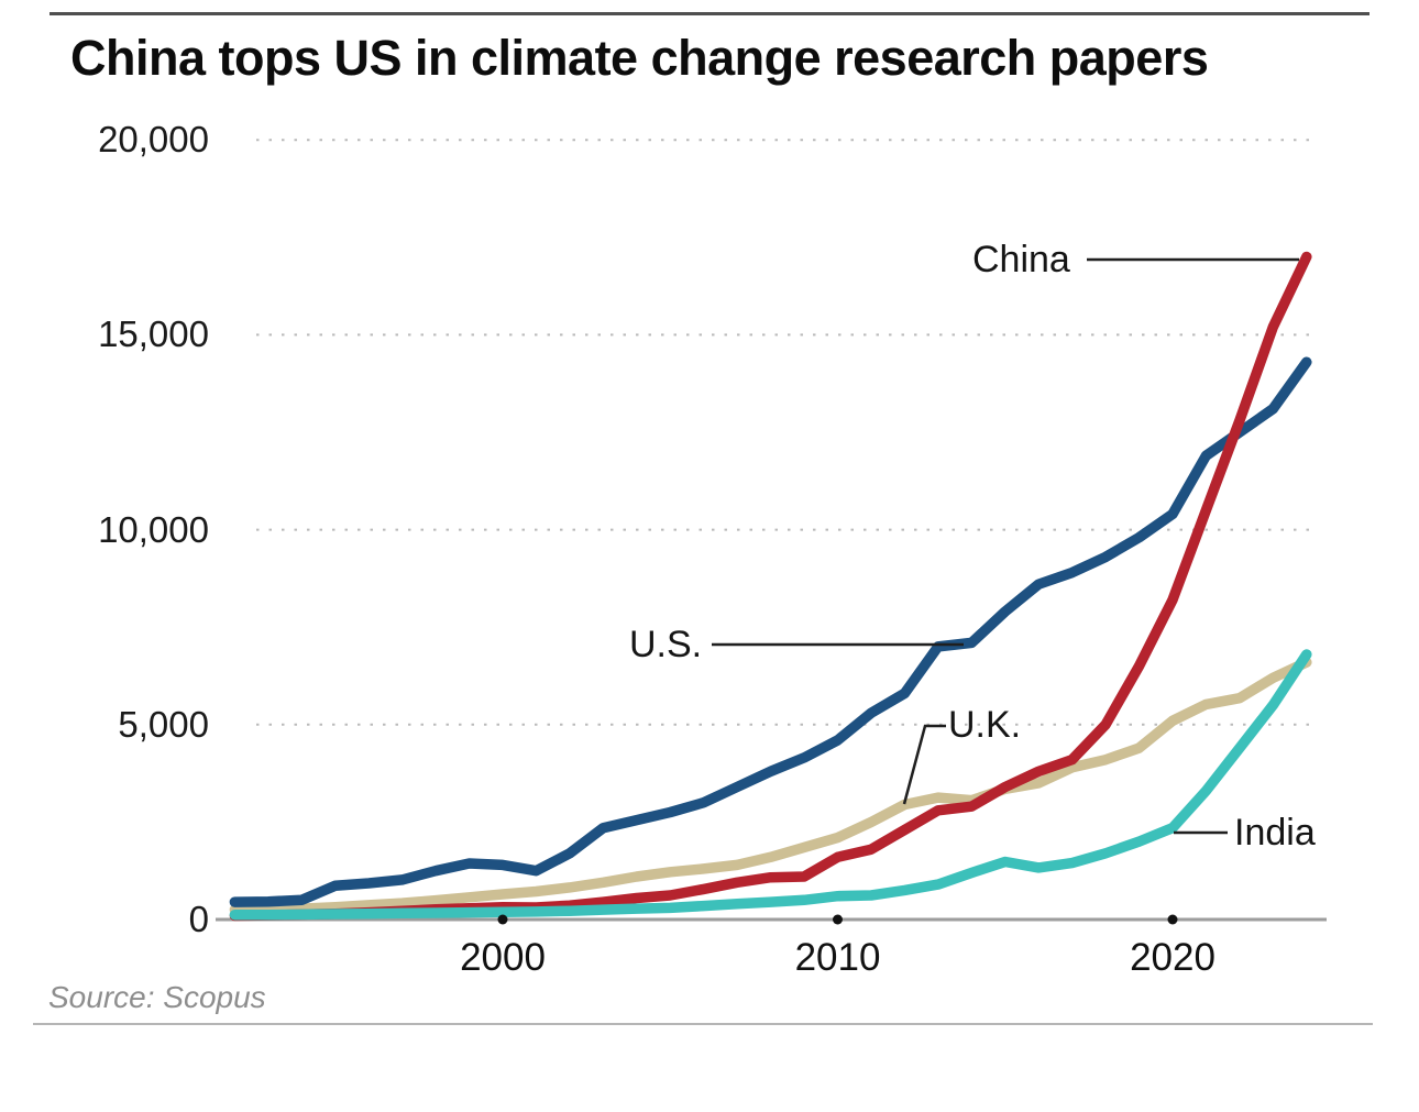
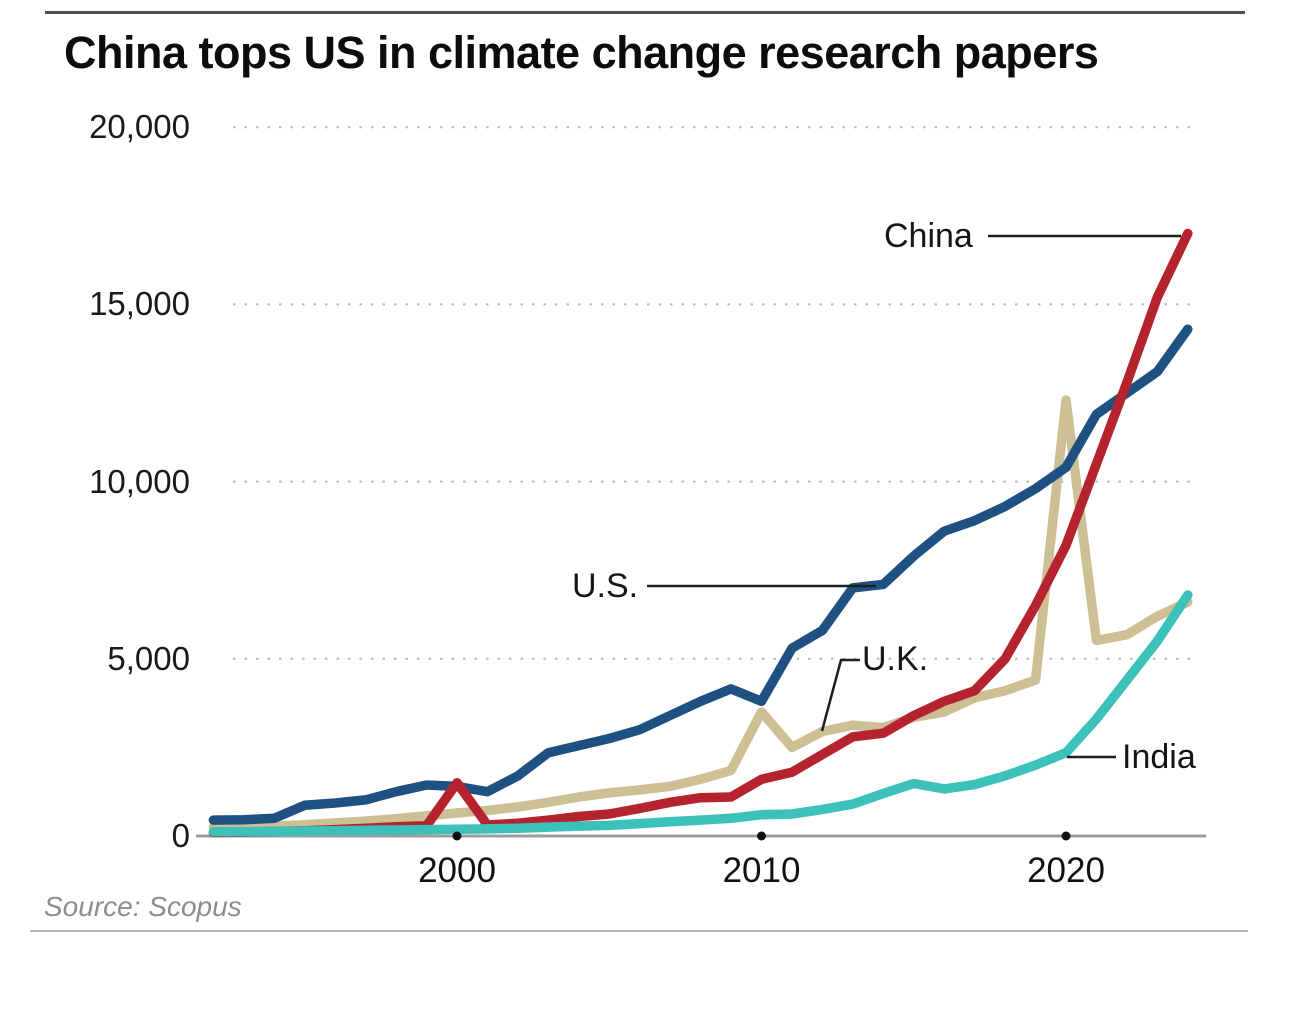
China/2000: 300 -> 1500
U.K./2010: 2100 -> 3500
U.S./2010: 4600 -> 3800
U.K./2020: 5100 -> 12300
